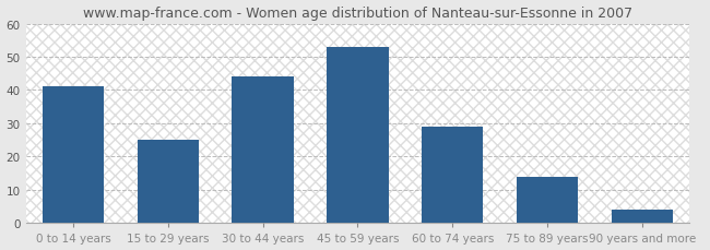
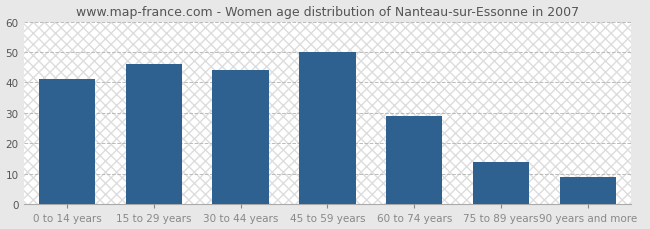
15 to 29 years: 25 -> 46
45 to 59 years: 53 -> 50
90 years and more: 4 -> 9
